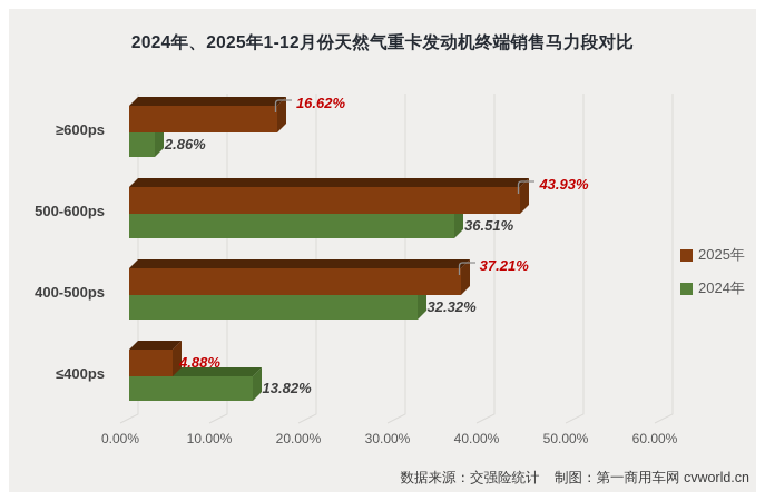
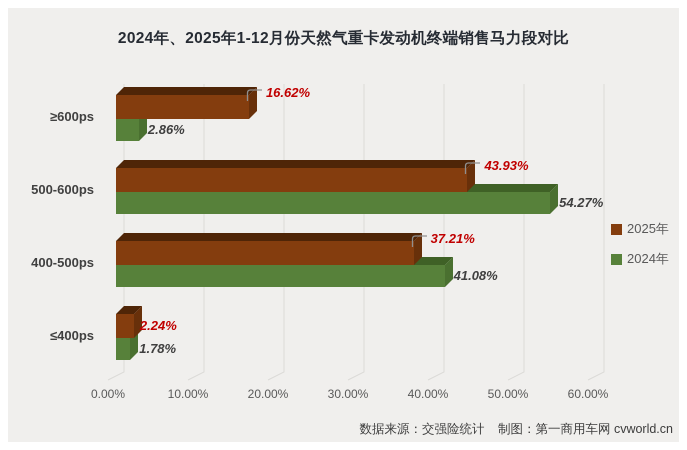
2024年/500-600ps: 36.51% -> 54.27%
2024年/400-500ps: 32.32% -> 41.08%
2025年/≤400ps: 4.88% -> 2.24%
2024年/≤400ps: 13.82% -> 1.78%
